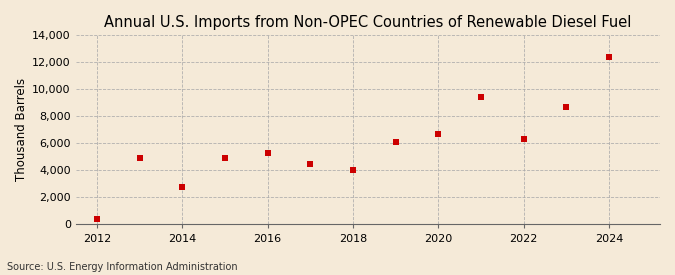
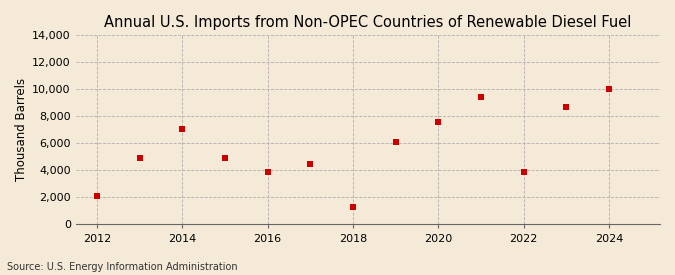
2012: 400 -> 2,100
2014: 2,800 -> 7,100
2016: 5,300 -> 3,900
2018: 4,000 -> 1,300
2020: 6,700 -> 7,600
2022: 6,300 -> 3,900
2024: 12,400 -> 10,000
